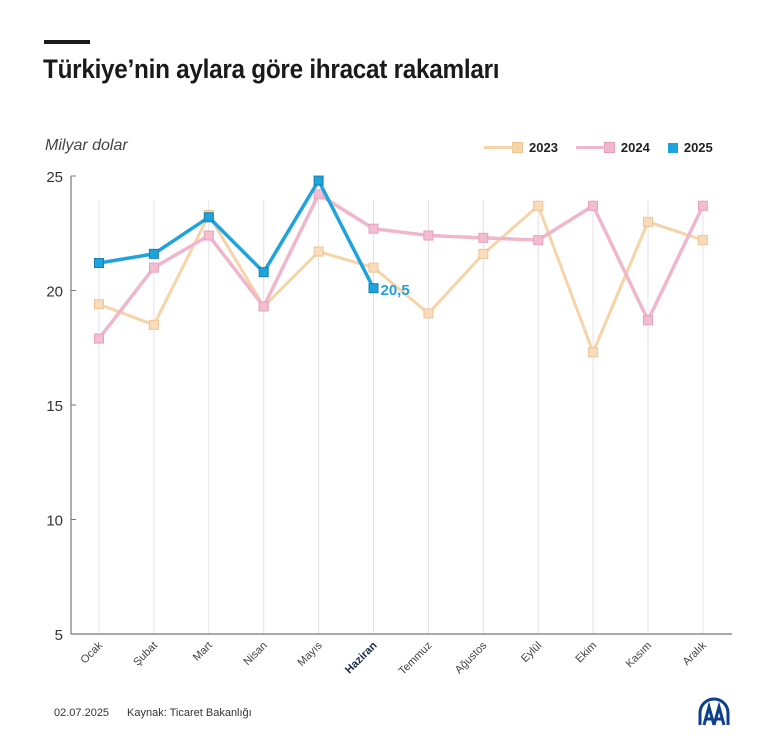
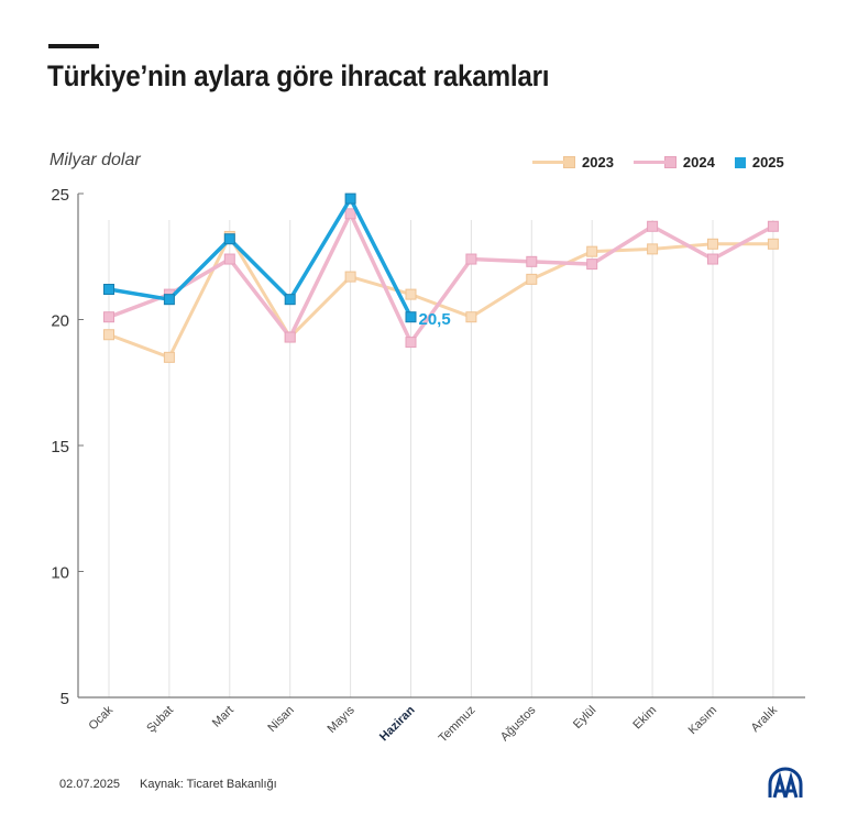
2024/Ocak: 17.9 -> 20.1
2025/Şubat: 21.6 -> 20.8
2024/Haziran: 22.7 -> 19.1
2023/Temmuz: 19.0 -> 20.1
2023/Eylül: 23.7 -> 22.7
2023/Ekim: 17.3 -> 22.8
2024/Kasım: 18.7 -> 22.4
2023/Aralık: 22.2 -> 23.0
